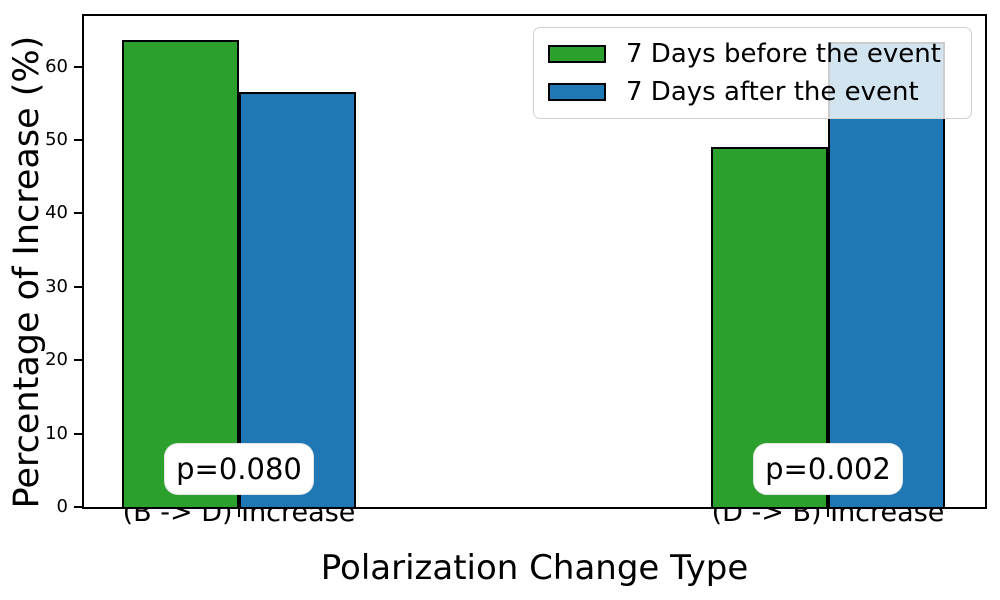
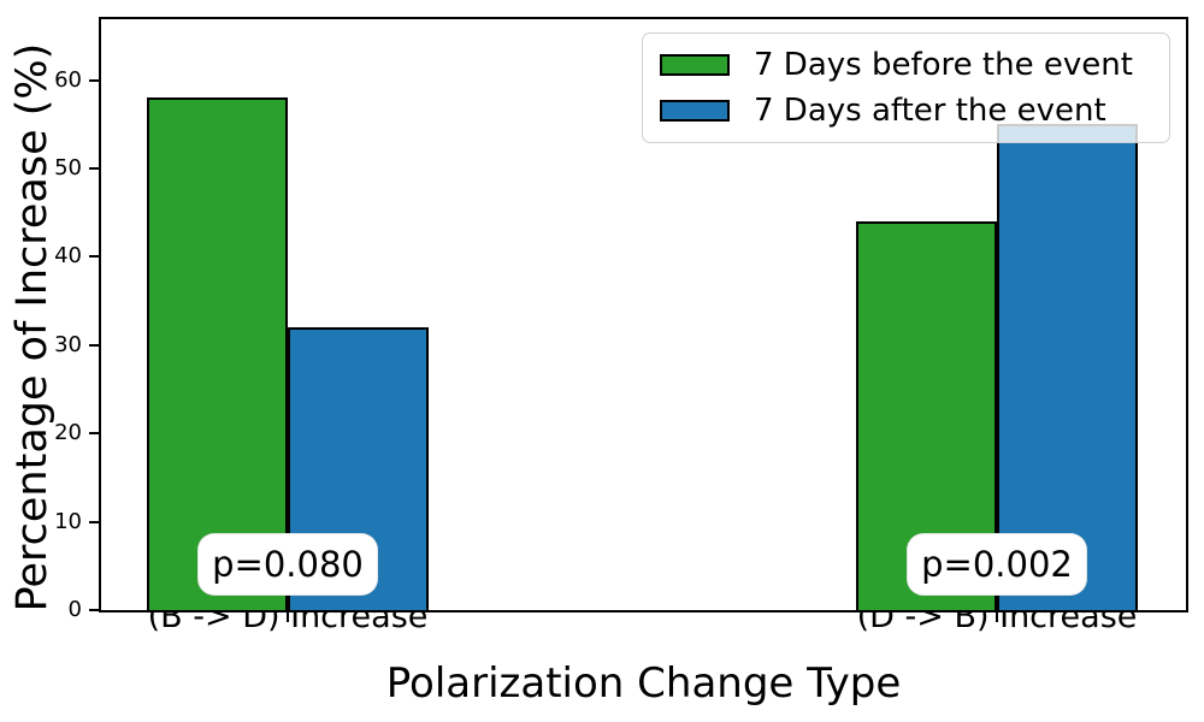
7 Days before the event/(B -> D) Increase: 64 -> 58
7 Days after the event/(B -> D) Increase: 57 -> 32
7 Days before the event/(D -> B) Increase: 49 -> 44
7 Days after the event/(D -> B) Increase: 63 -> 55
